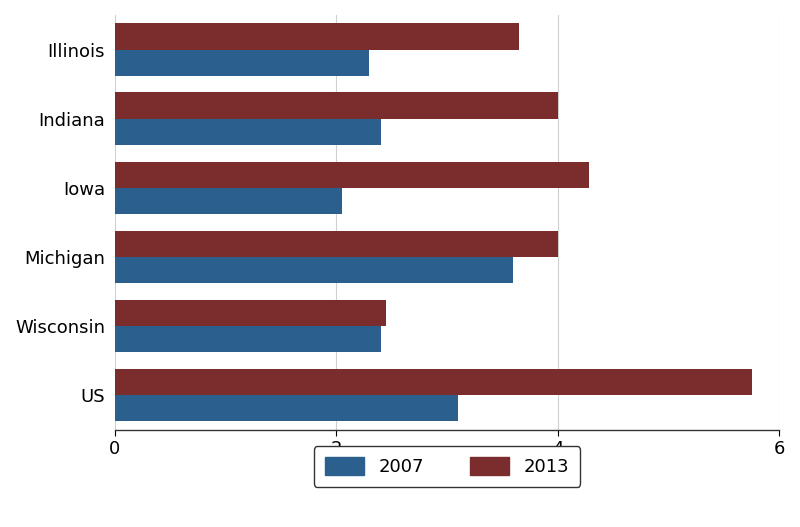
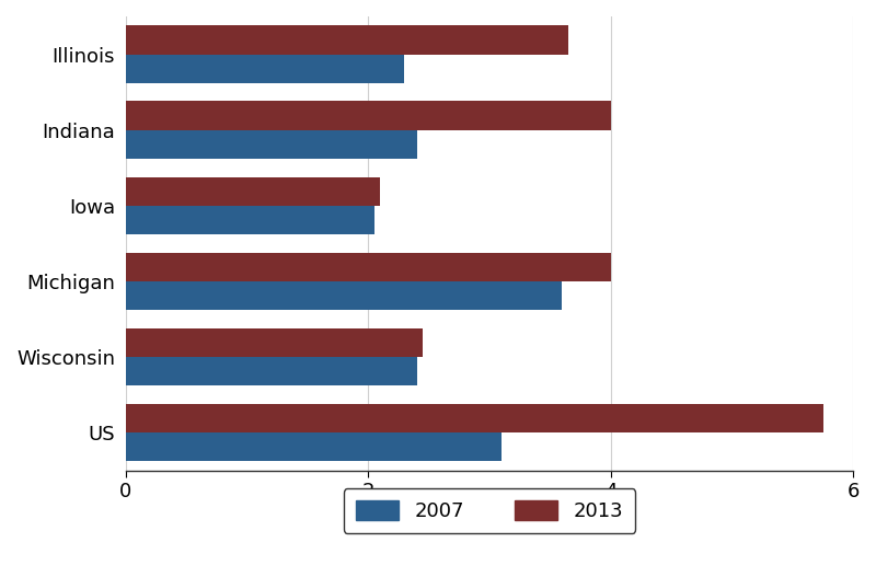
2013/Iowa: 4.28 -> 2.10
